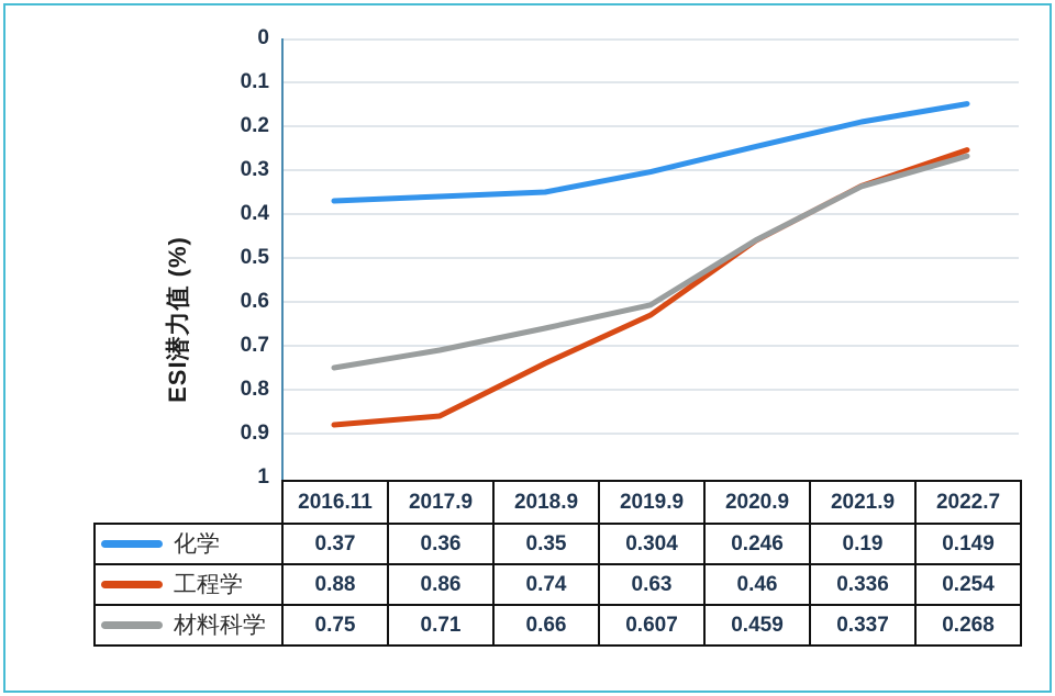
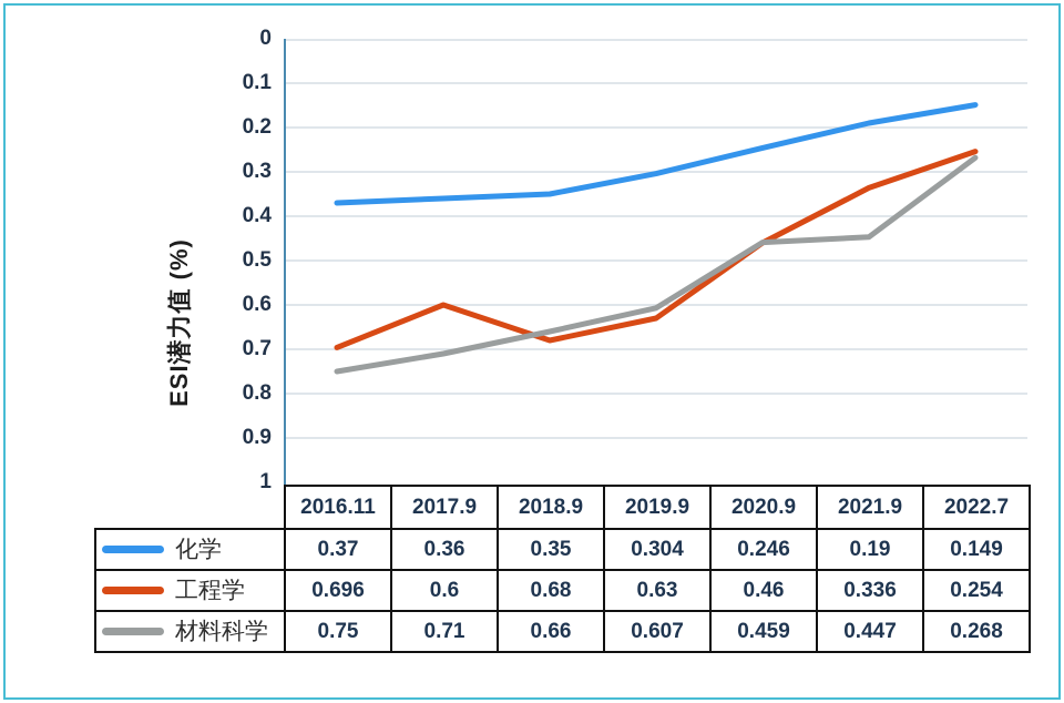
工程学/2016.11: 0.88 -> 0.696
工程学/2017.9: 0.86 -> 0.6
工程学/2018.9: 0.74 -> 0.68
材料科学/2021.9: 0.337 -> 0.447
